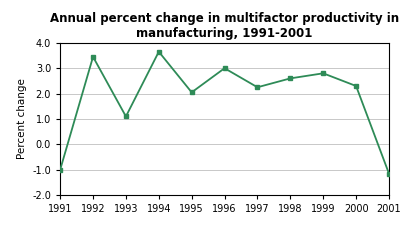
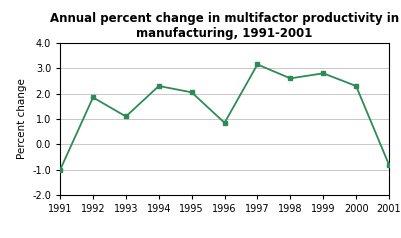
1992: 3.45 -> 1.85
1994: 3.65 -> 2.30
1996: 3.00 -> 0.85
1997: 2.25 -> 3.15
2001: -1.15 -> -0.80
